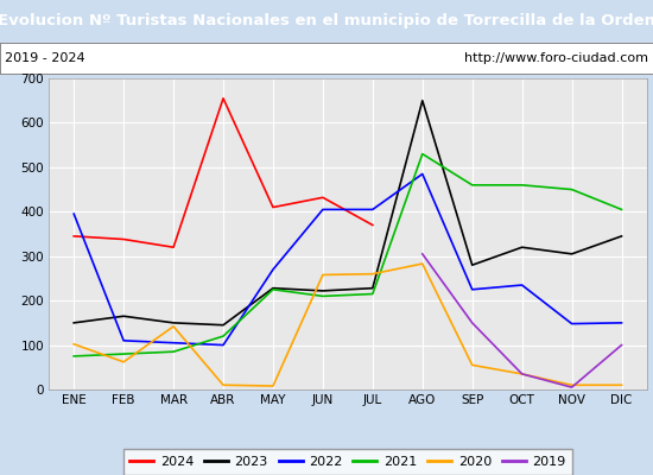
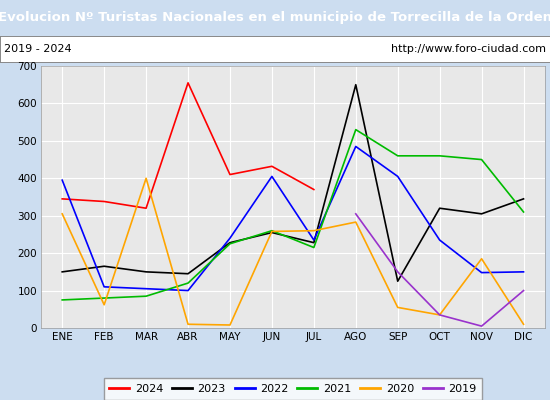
2020/ENE: 102 -> 305
2020/MAR: 142 -> 400
2022/MAY: 270 -> 240
2023/JUN: 222 -> 255
2021/JUN: 210 -> 260
2022/JUL: 405 -> 235
2023/SEP: 280 -> 125
2022/SEP: 225 -> 405
2020/NOV: 10 -> 185
2021/DIC: 405 -> 310
